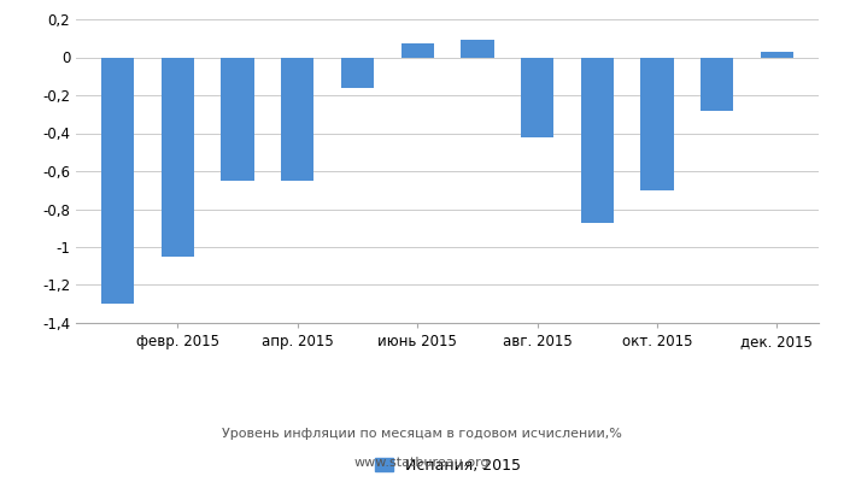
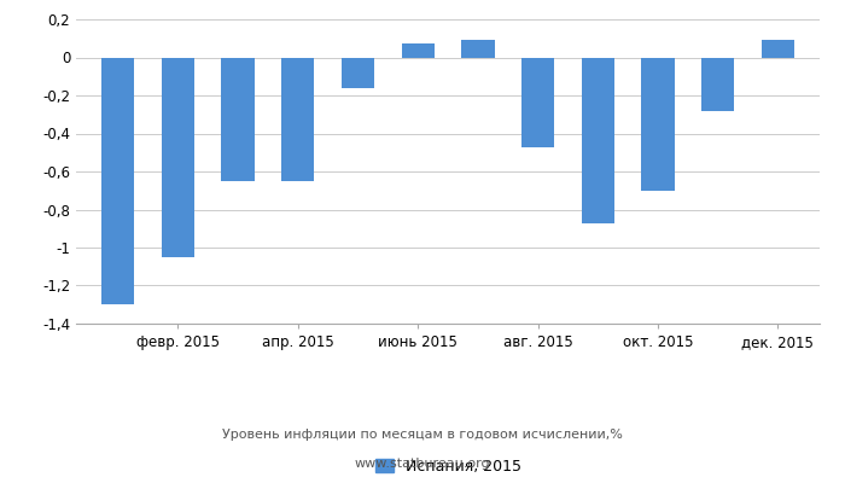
авг. 2015: -0,42 -> -0,47
дек. 2015: 0,03 -> 0,09
